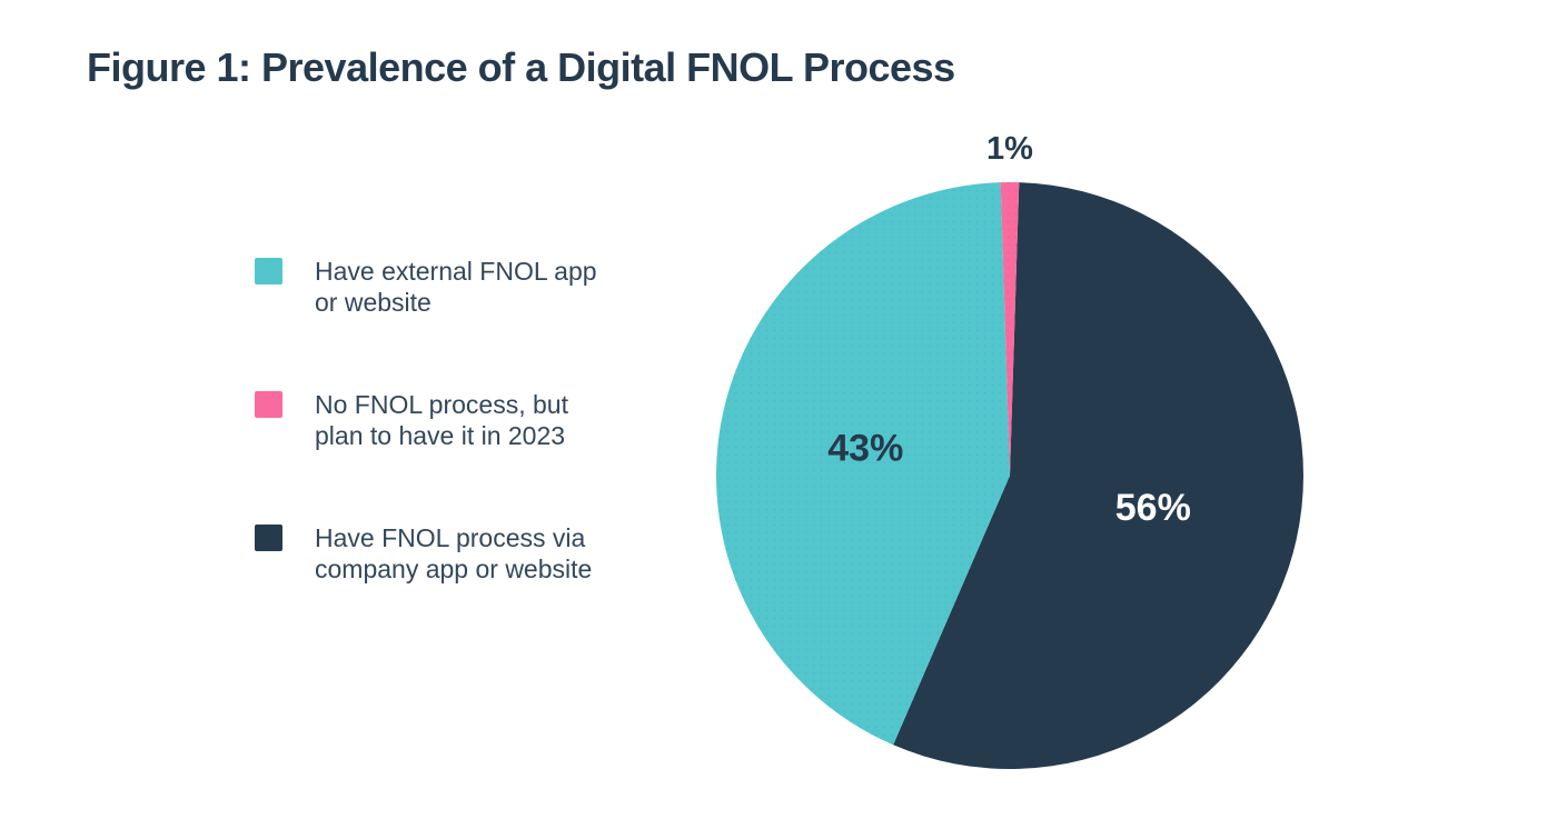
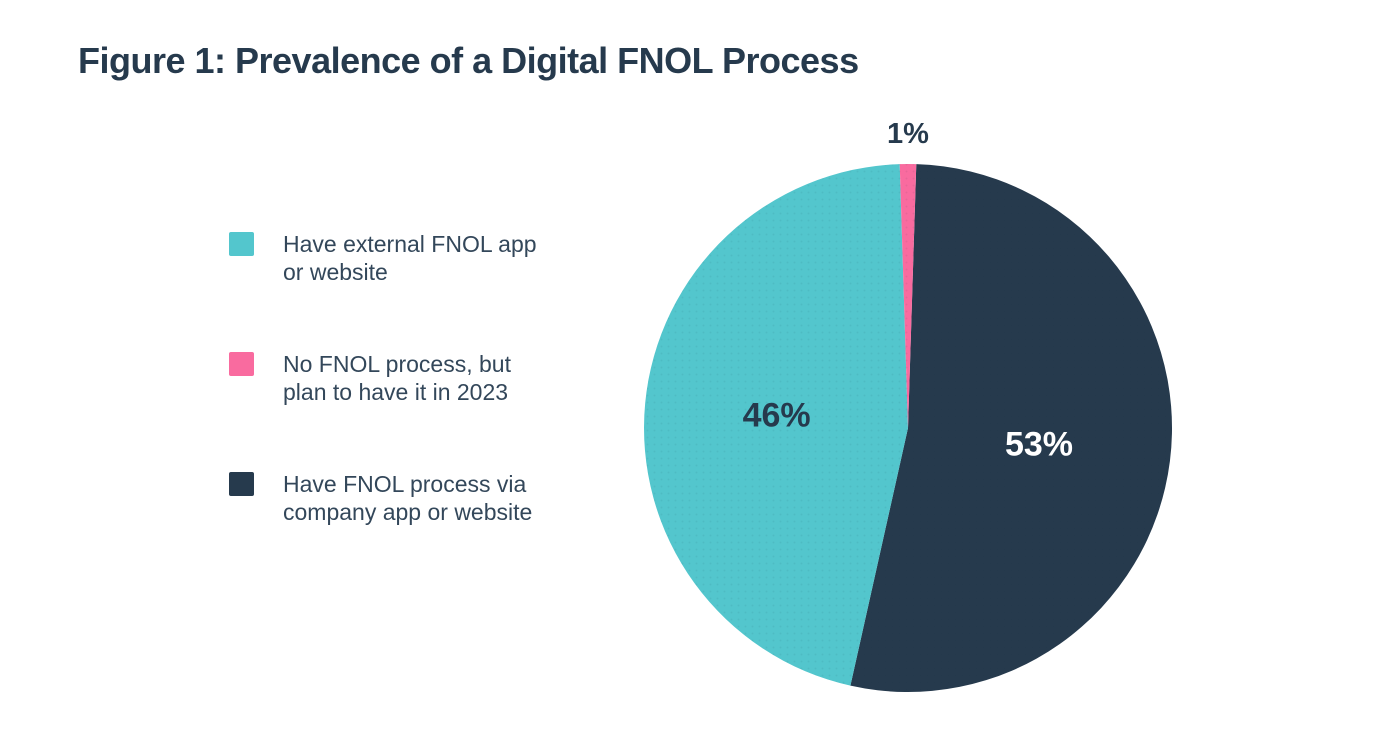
Have FNOL process via company app or website: 56% -> 53%
Have external FNOL app or website: 43% -> 46%
